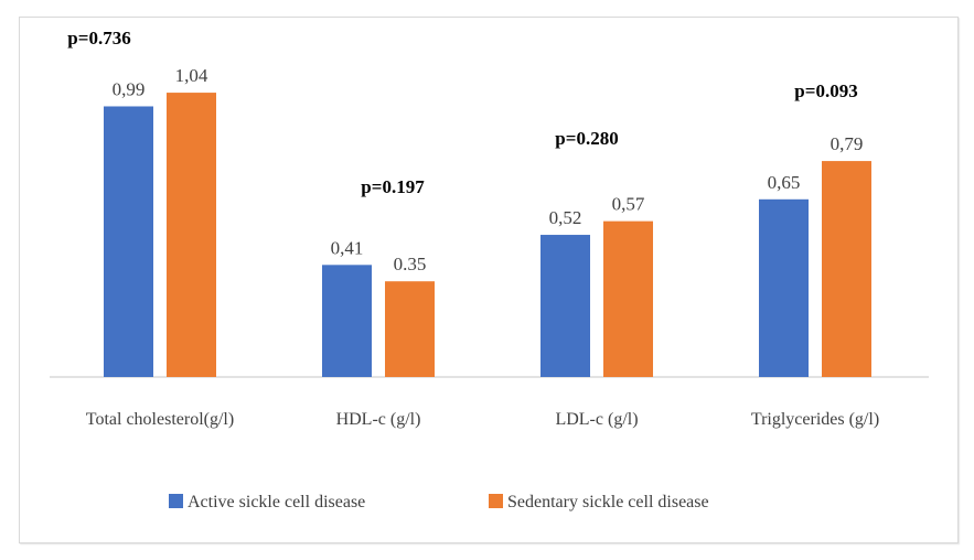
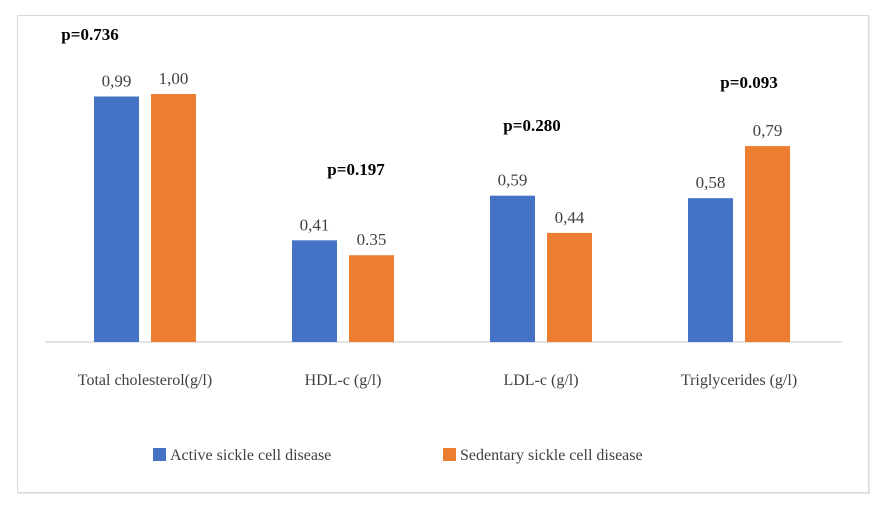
Sedentary sickle cell disease/Total cholesterol(g/l): 1,04 -> 1,00
Active sickle cell disease/LDL-c (g/l): 0,52 -> 0,59
Sedentary sickle cell disease/LDL-c (g/l): 0,57 -> 0,44
Active sickle cell disease/Triglycerides (g/l): 0,65 -> 0,58
